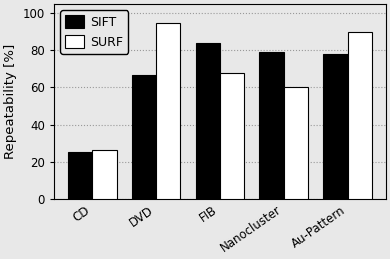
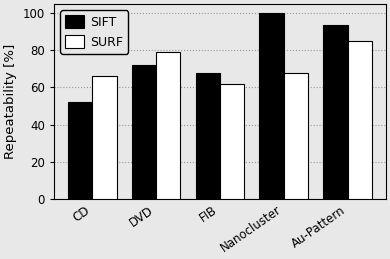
SIFT/CD: 25 -> 52
SURF/CD: 26 -> 66
SIFT/DVD: 67 -> 72
SURF/DVD: 95 -> 79
SIFT/FIB: 84 -> 68
SURF/FIB: 68 -> 62
SIFT/Nanocluster: 79 -> 100
SURF/Nanocluster: 60 -> 68
SIFT/Au-Pattern: 78 -> 94
SURF/Au-Pattern: 90 -> 85
